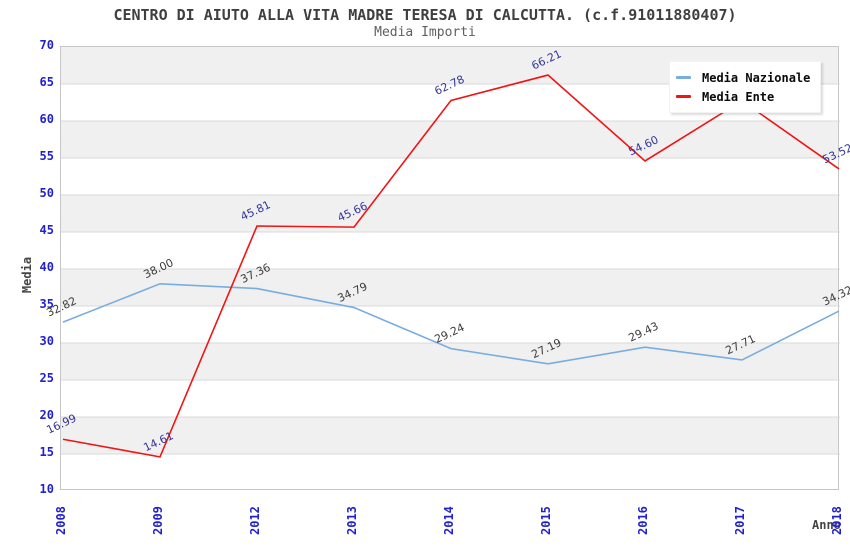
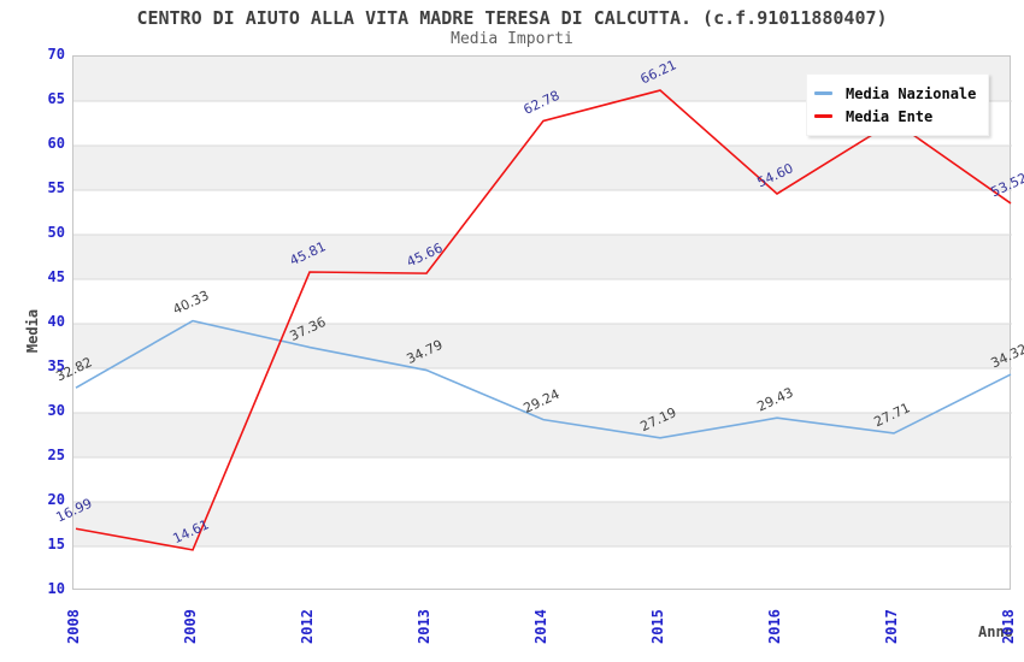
Media Nazionale/2009: 38.00 -> 40.33
